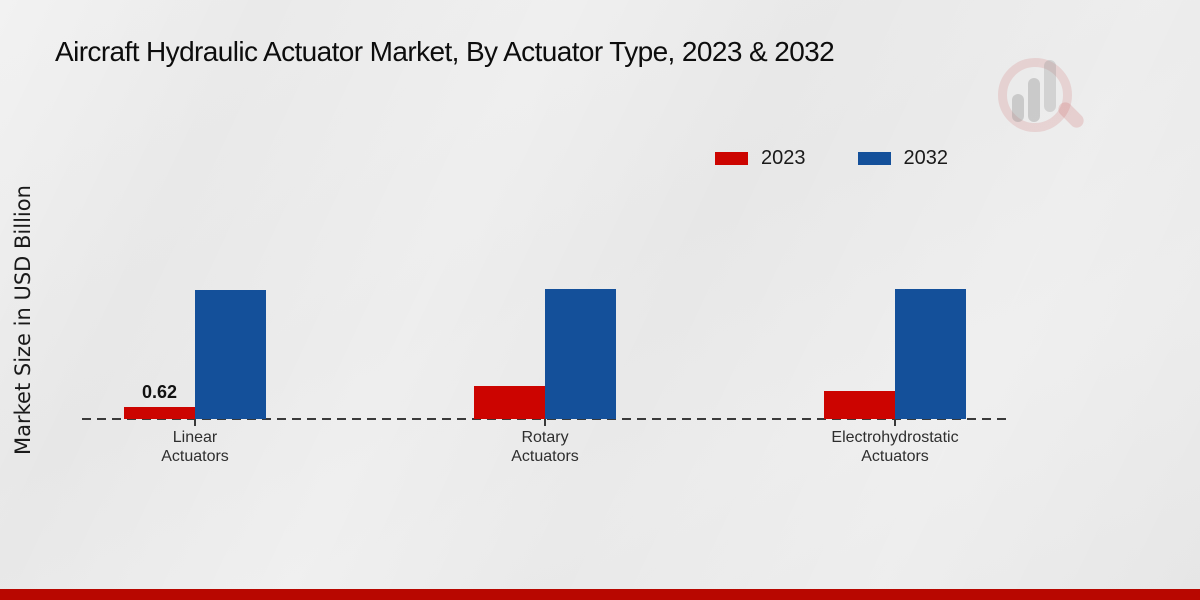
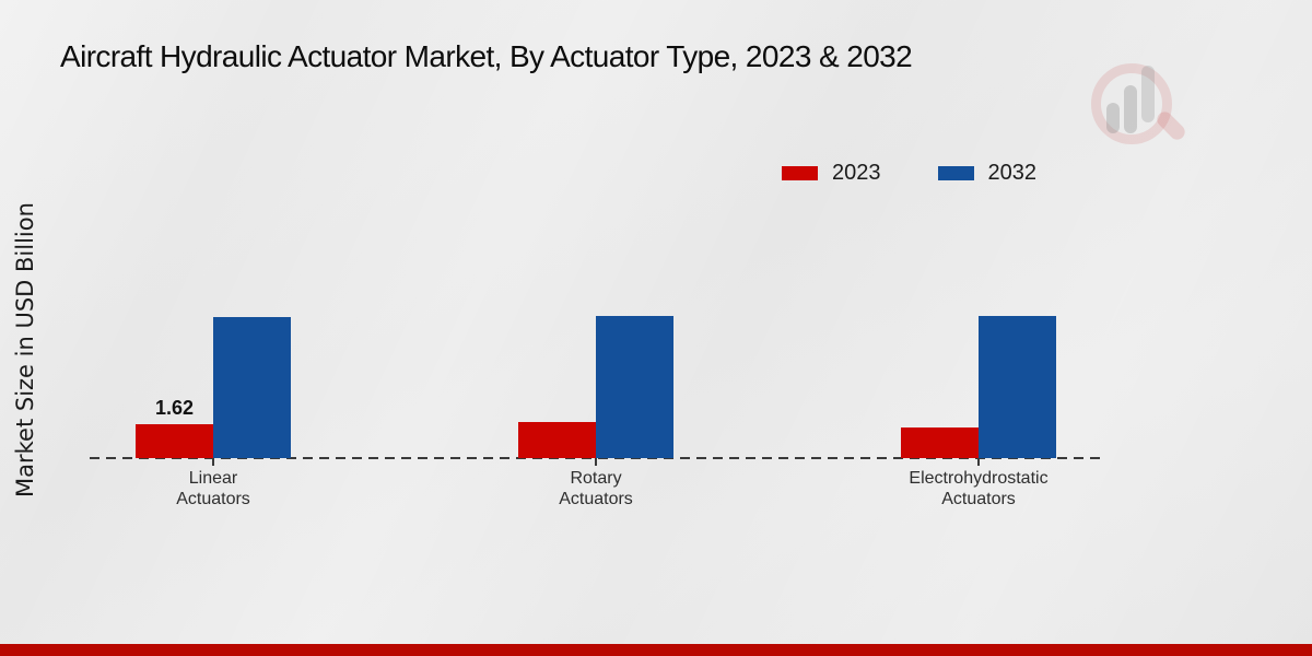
2023/Linear Actuators: 0.62 -> 1.62
